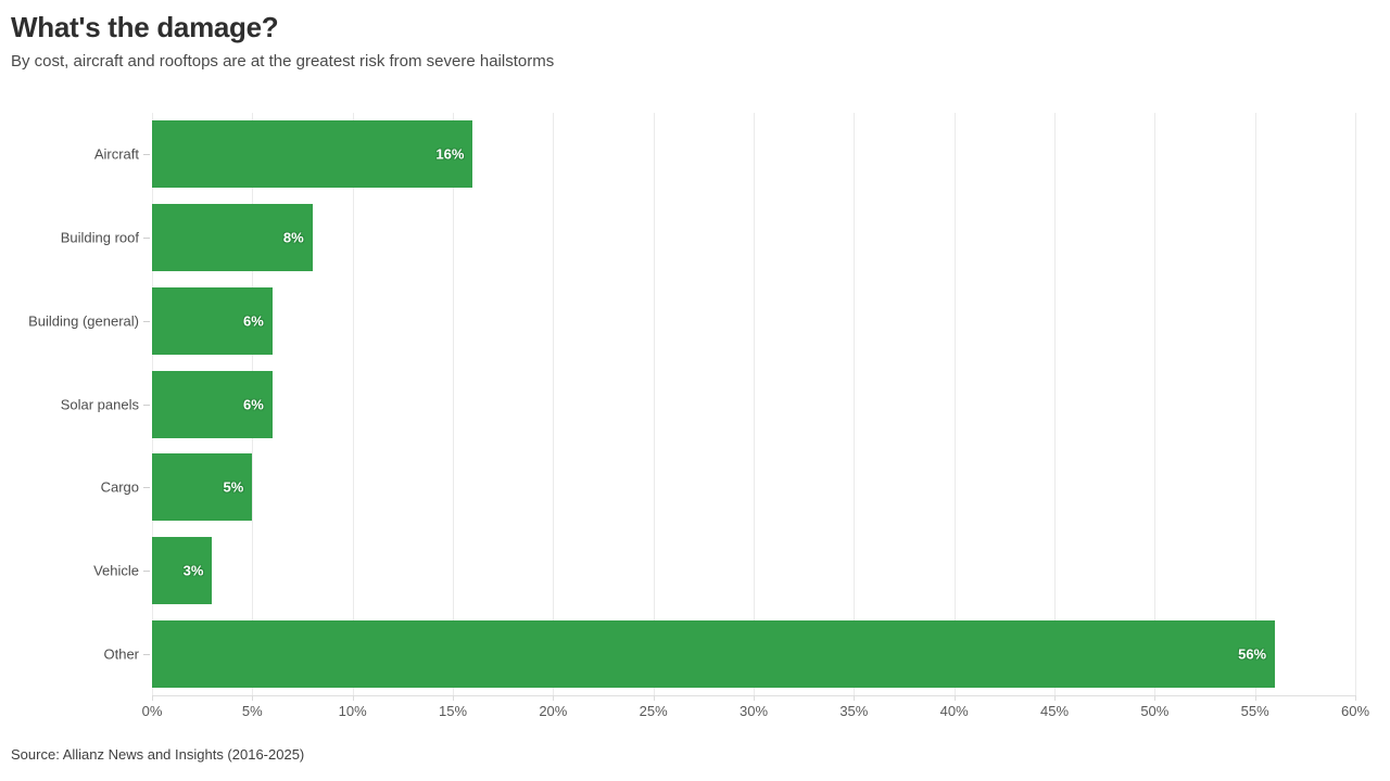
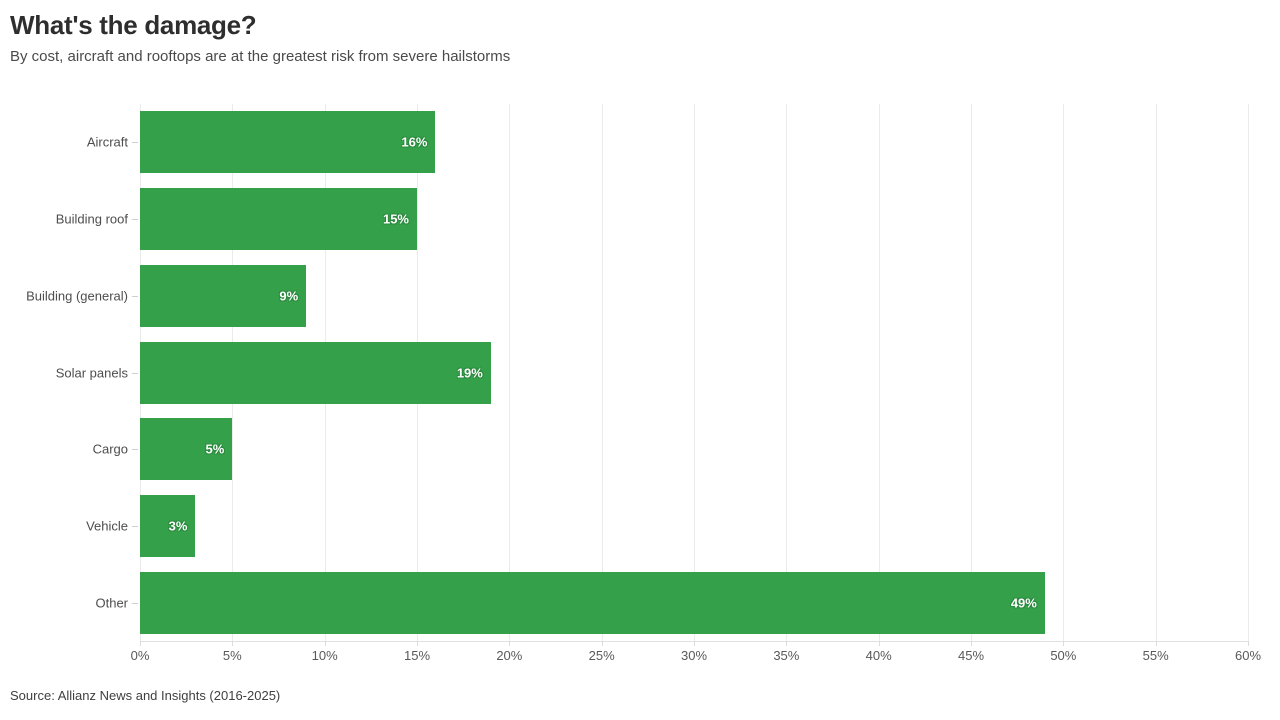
Building roof: 8% -> 15%
Building (general): 6% -> 9%
Solar panels: 6% -> 19%
Other: 56% -> 49%
